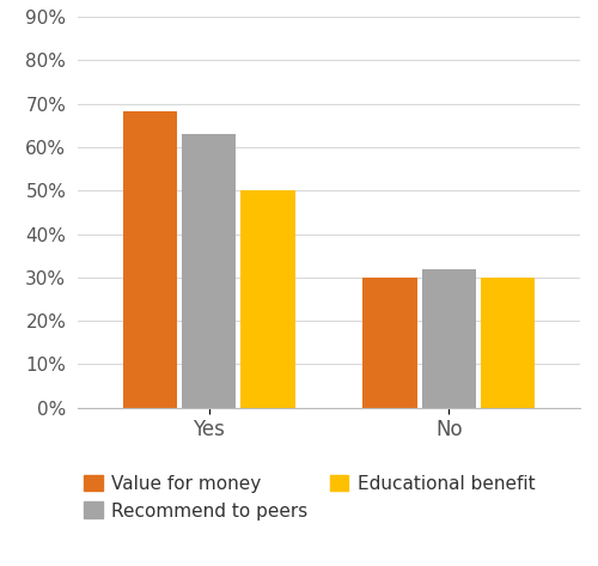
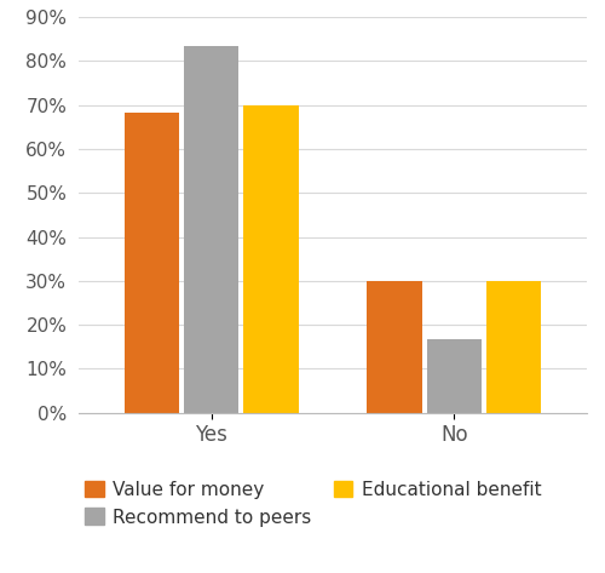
Recommend to peers/Yes: 63.0% -> 83.3%
Educational benefit/Yes: 50% -> 70%
Recommend to peers/No: 32.0% -> 16.7%
